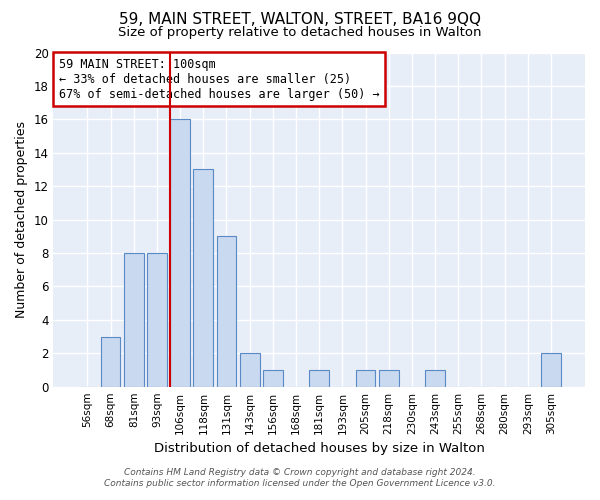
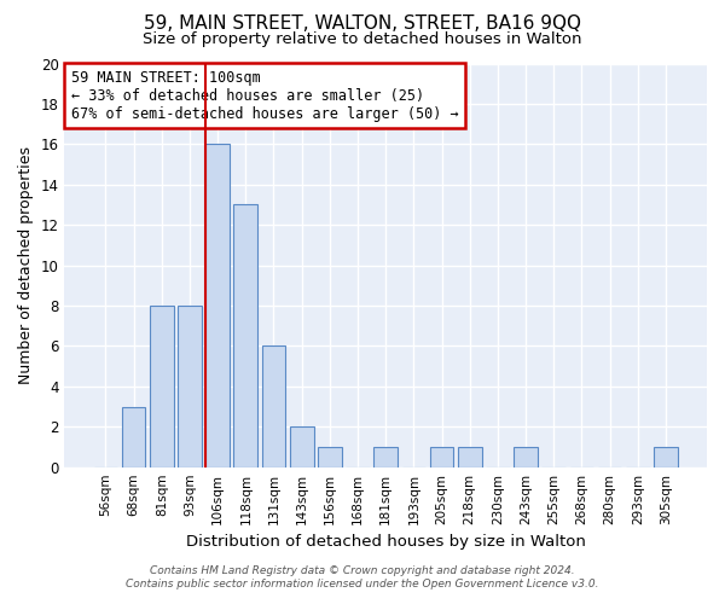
131sqm: 9 -> 6
305sqm: 2 -> 1
